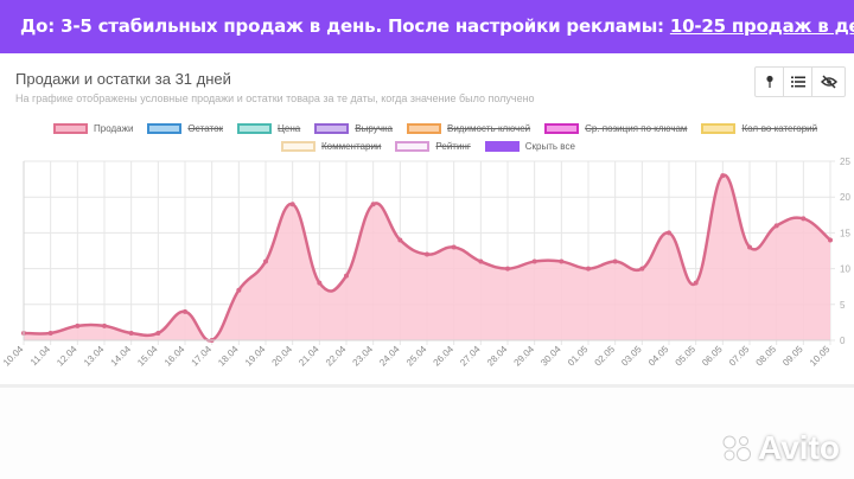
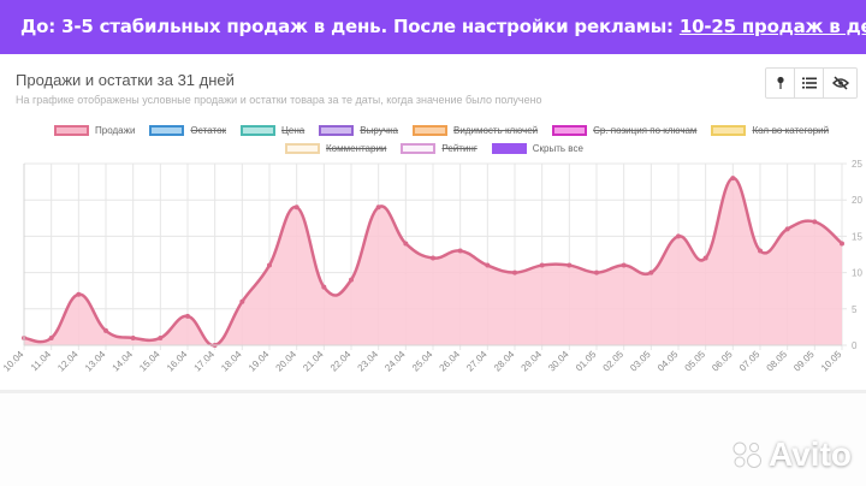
12.04: 2 -> 7
18.04: 7 -> 6
05.05: 8 -> 12
